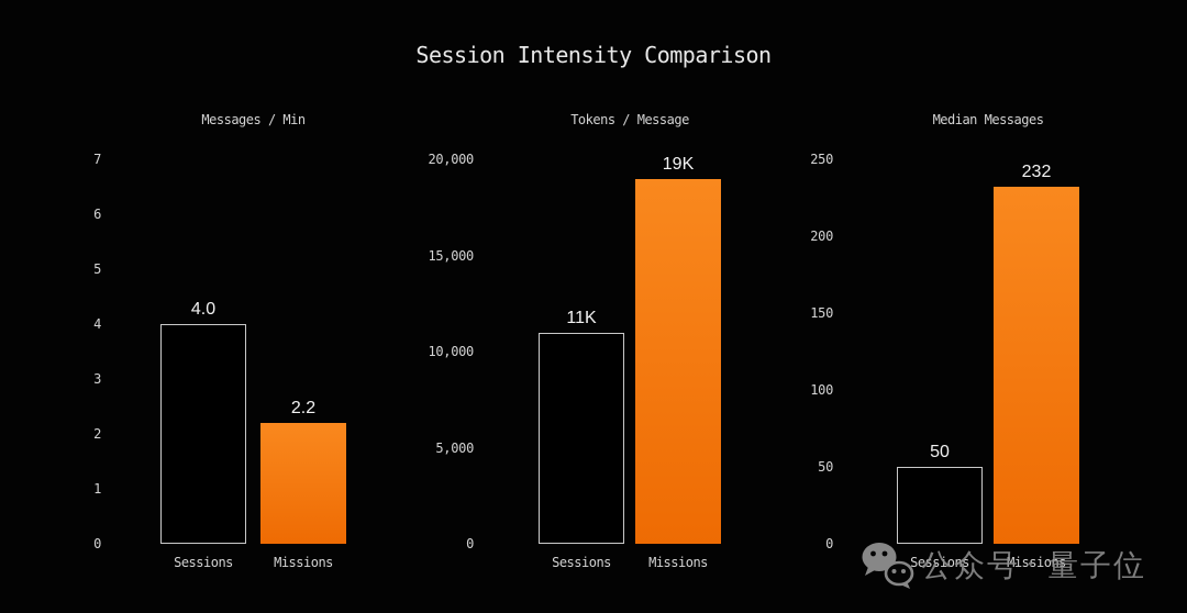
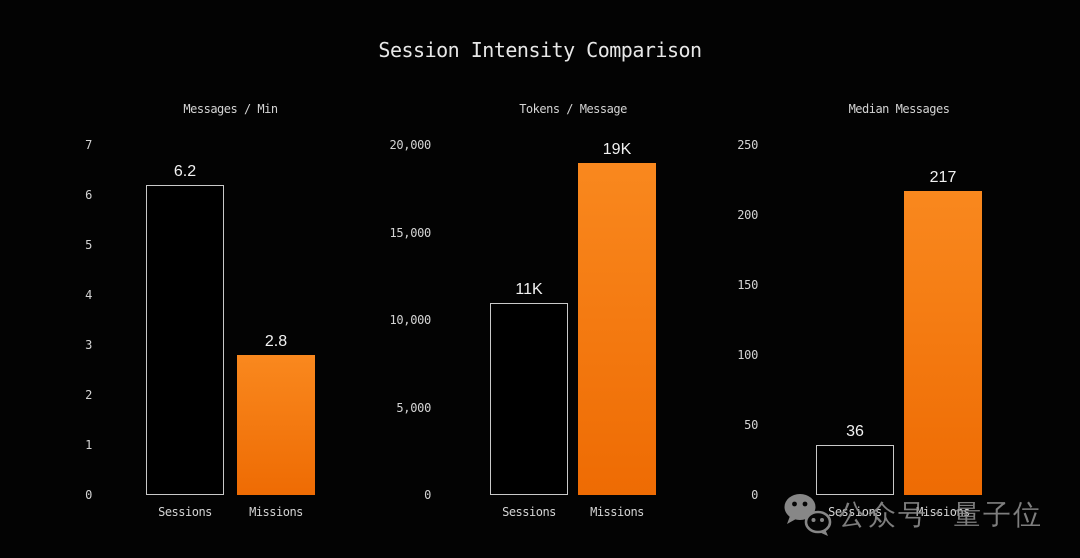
Messages / Min/Sessions: 4.0 -> 6.2
Messages / Min/Missions: 2.2 -> 2.8
Median Messages/Sessions: 50 -> 36
Median Messages/Missions: 232 -> 217
